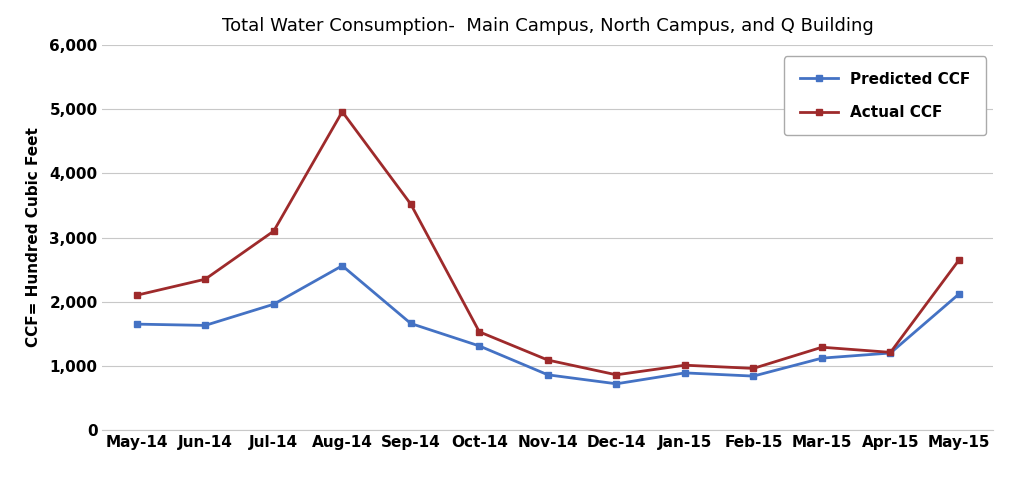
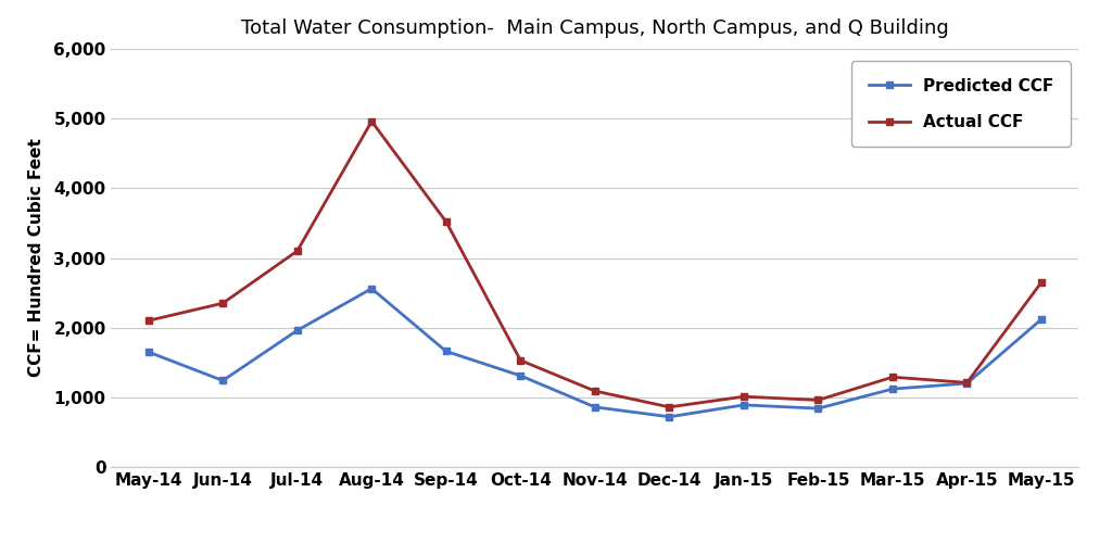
Predicted CCF/Jun-14: 1,630 -> 1,240
